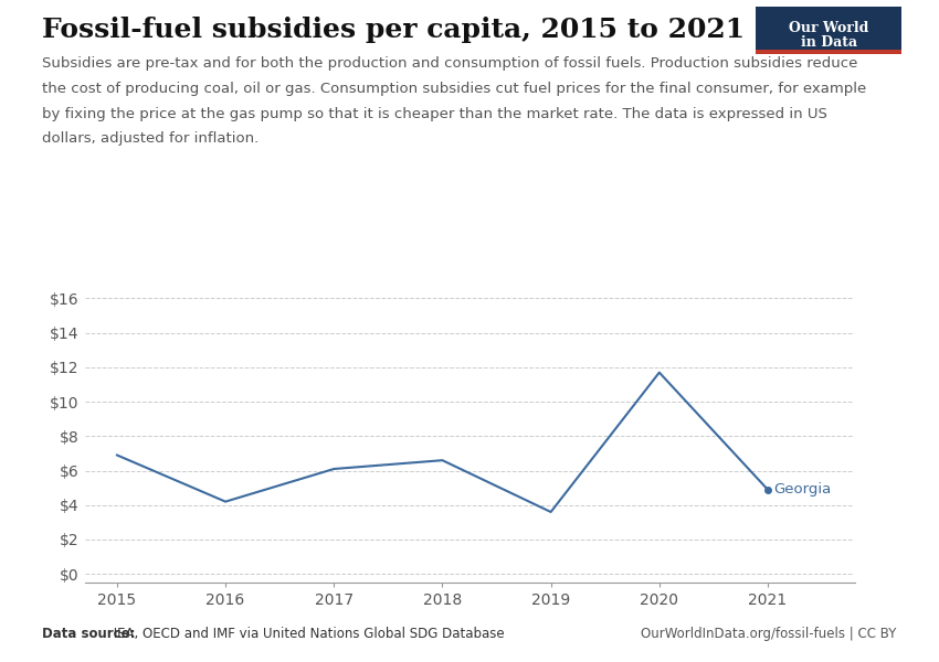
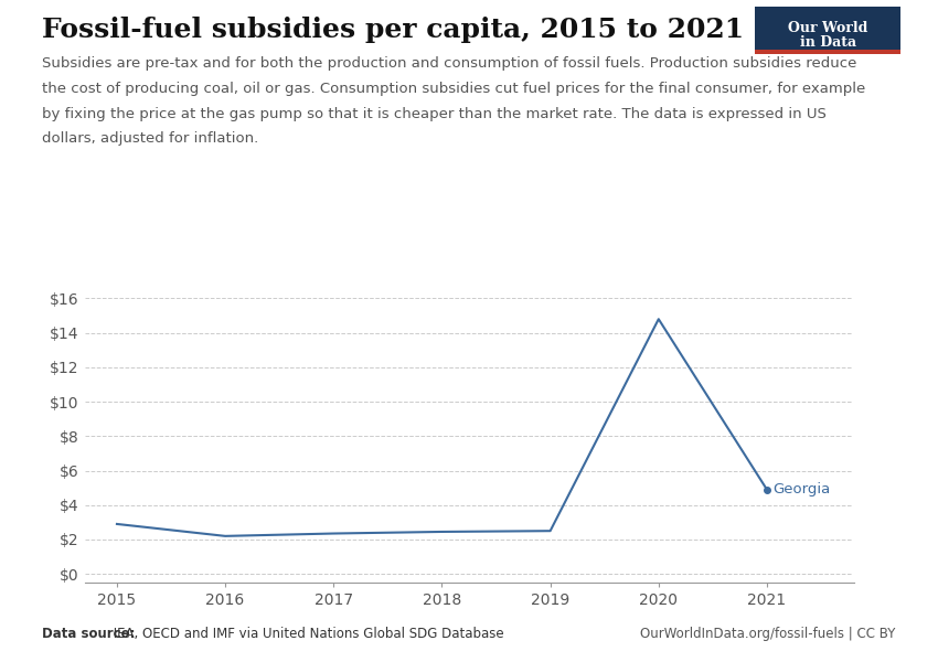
2015: $6.9 -> $2.9
2016: $4.2 -> $2.2
2017: $6.1 -> $2.4
2018: $6.6 -> $2.5
2019: $3.6 -> $2.5
2020: $11.7 -> $14.8
